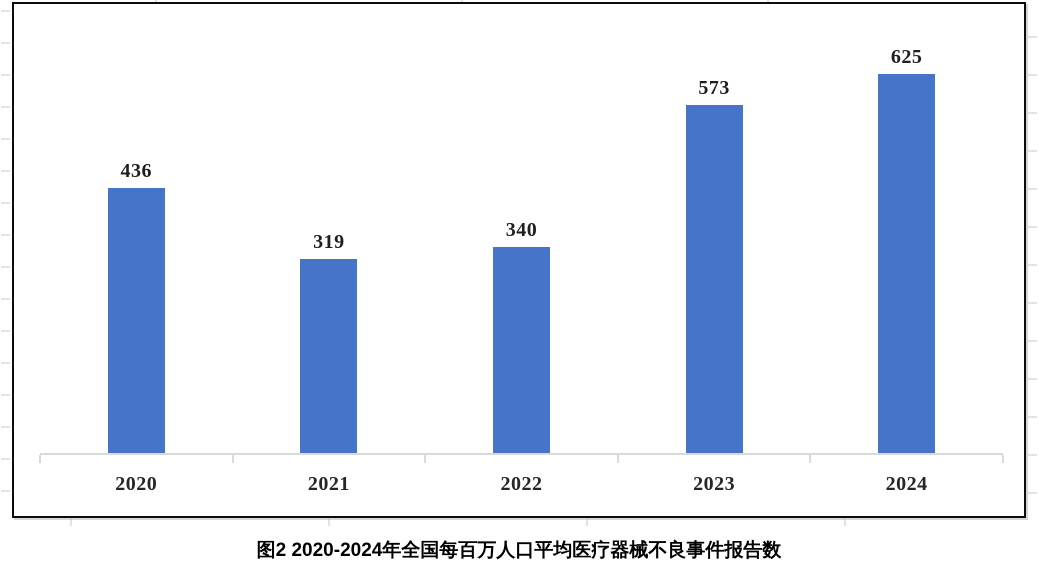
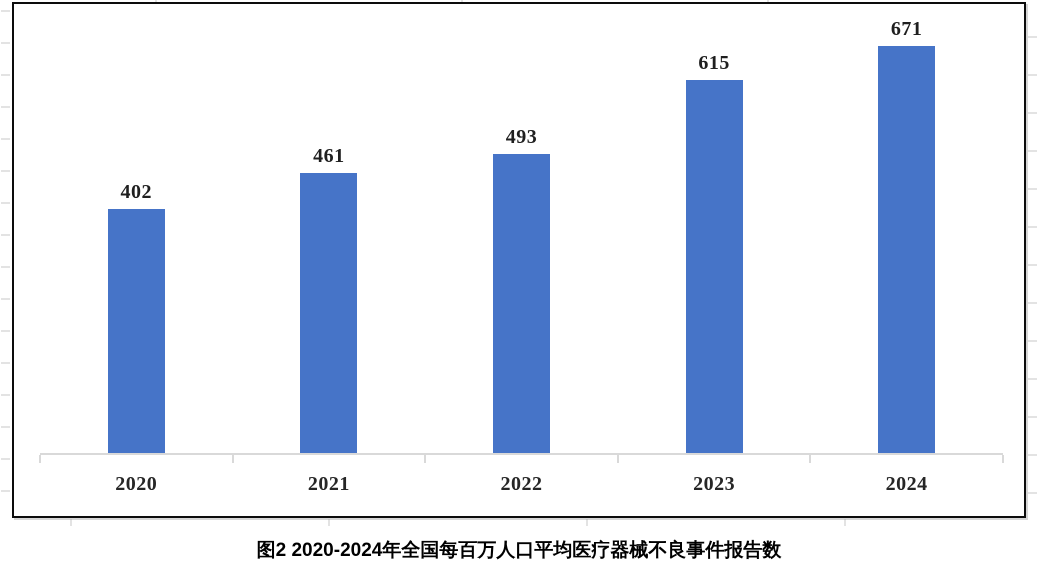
2020: 436 -> 402
2021: 319 -> 461
2022: 340 -> 493
2023: 573 -> 615
2024: 625 -> 671
